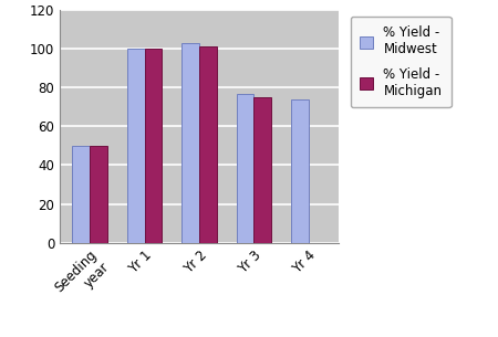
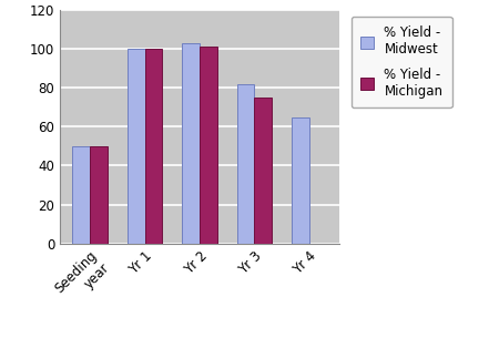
% Yield - Midwest/Yr 3: 77 -> 82
% Yield - Midwest/Yr 4: 74 -> 65
